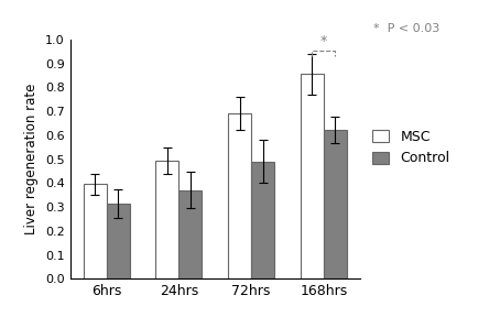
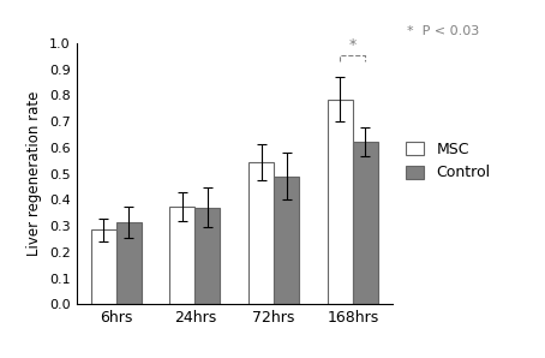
MSC/6hrs: 0.395 -> 0.285
MSC/24hrs: 0.495 -> 0.375
MSC/72hrs: 0.690 -> 0.545
MSC/168hrs: 0.855 -> 0.785
